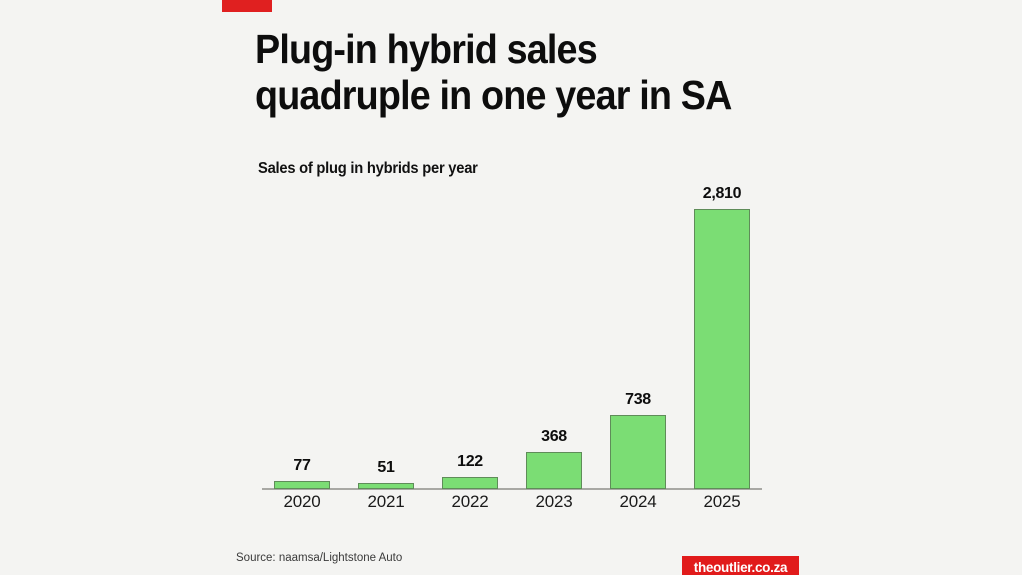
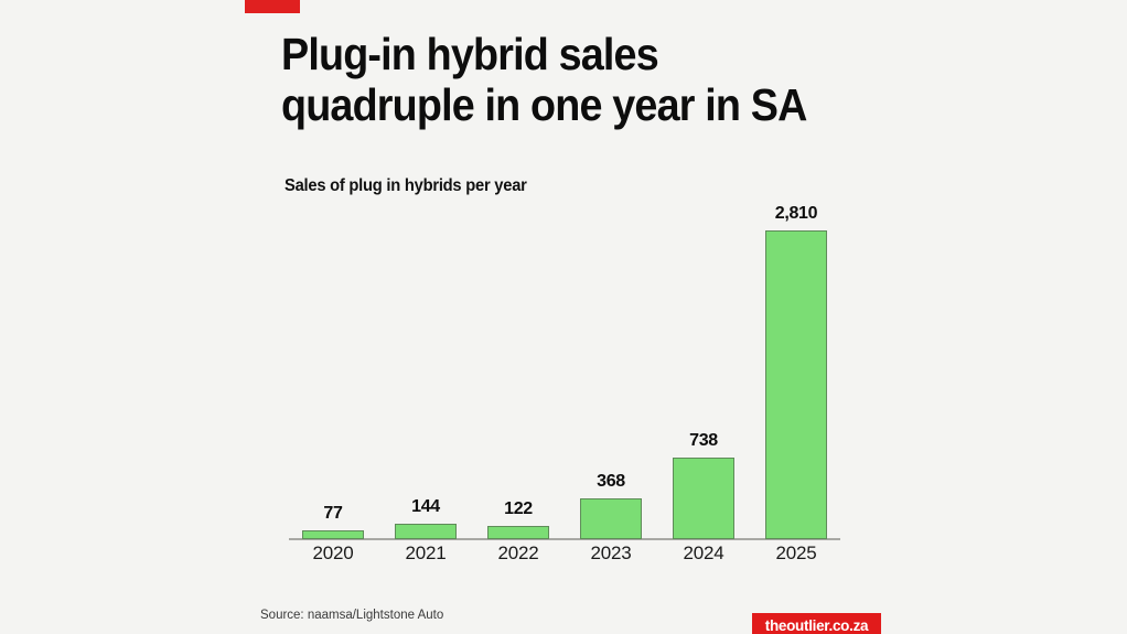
2021: 51 -> 144
